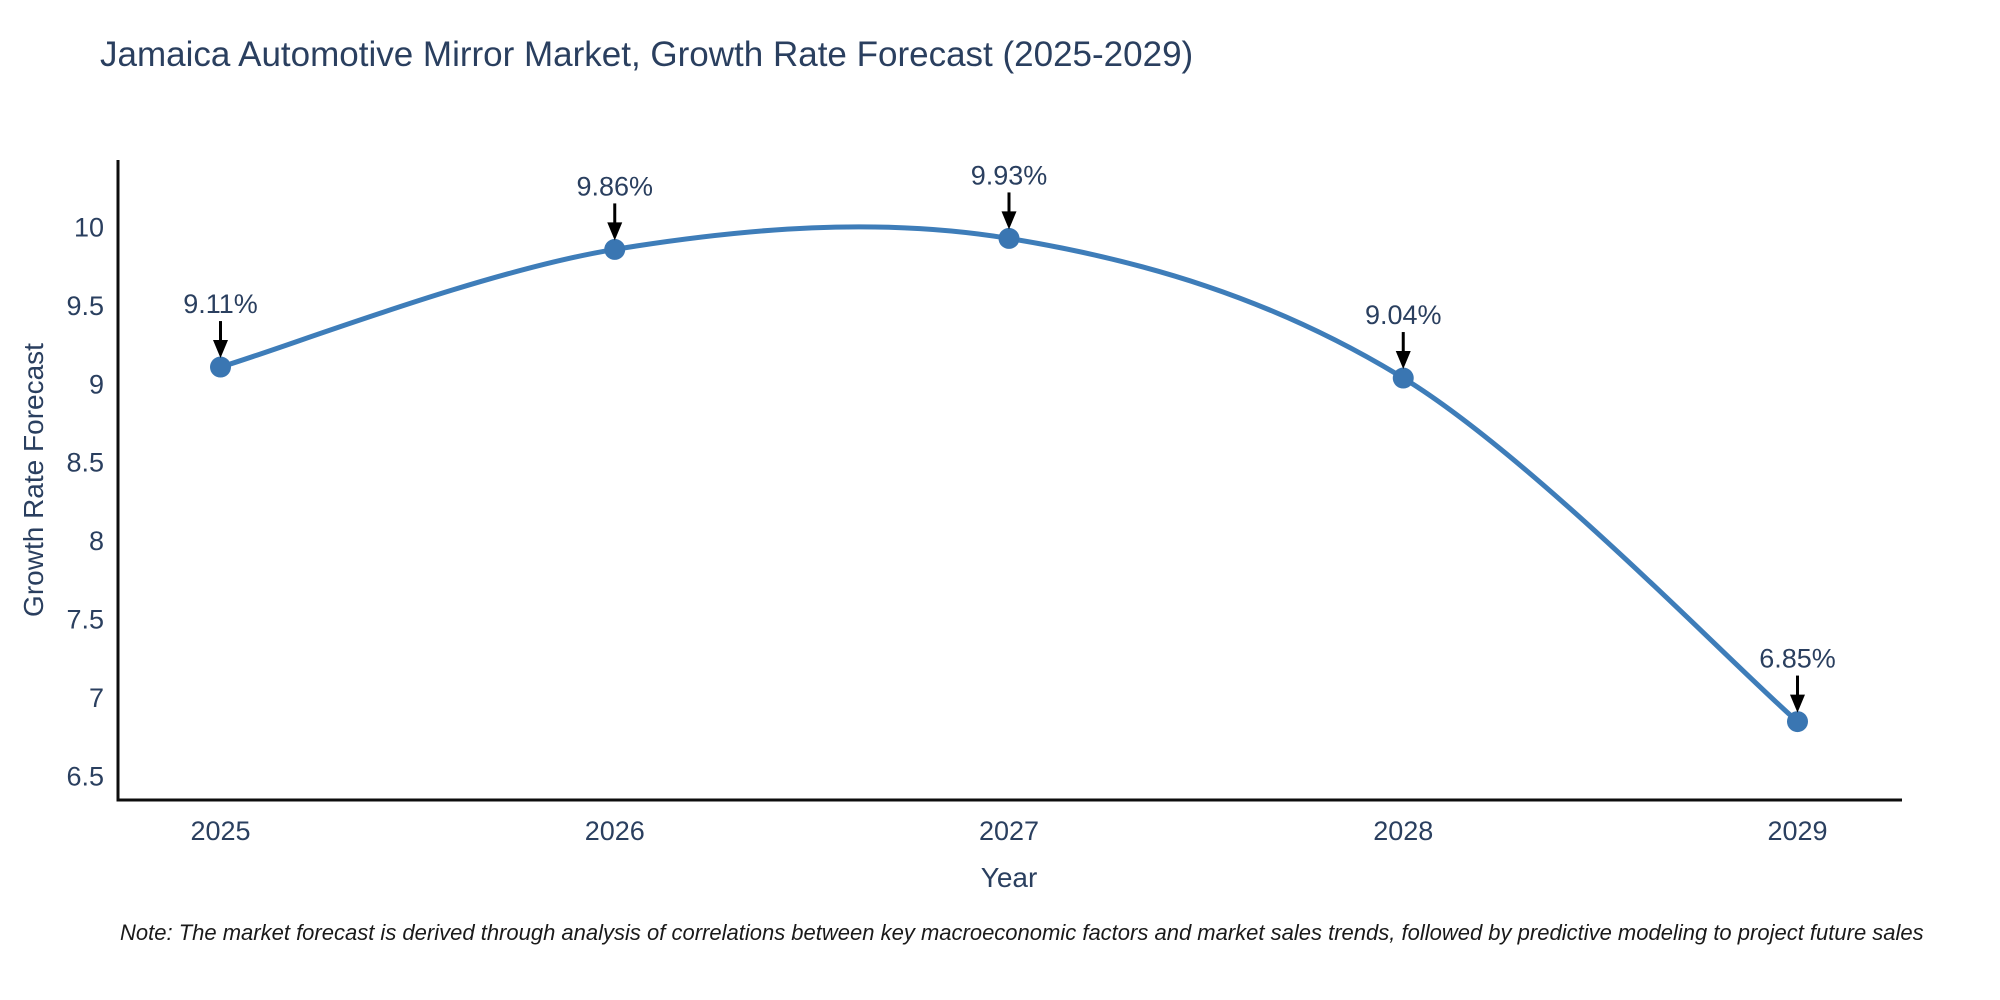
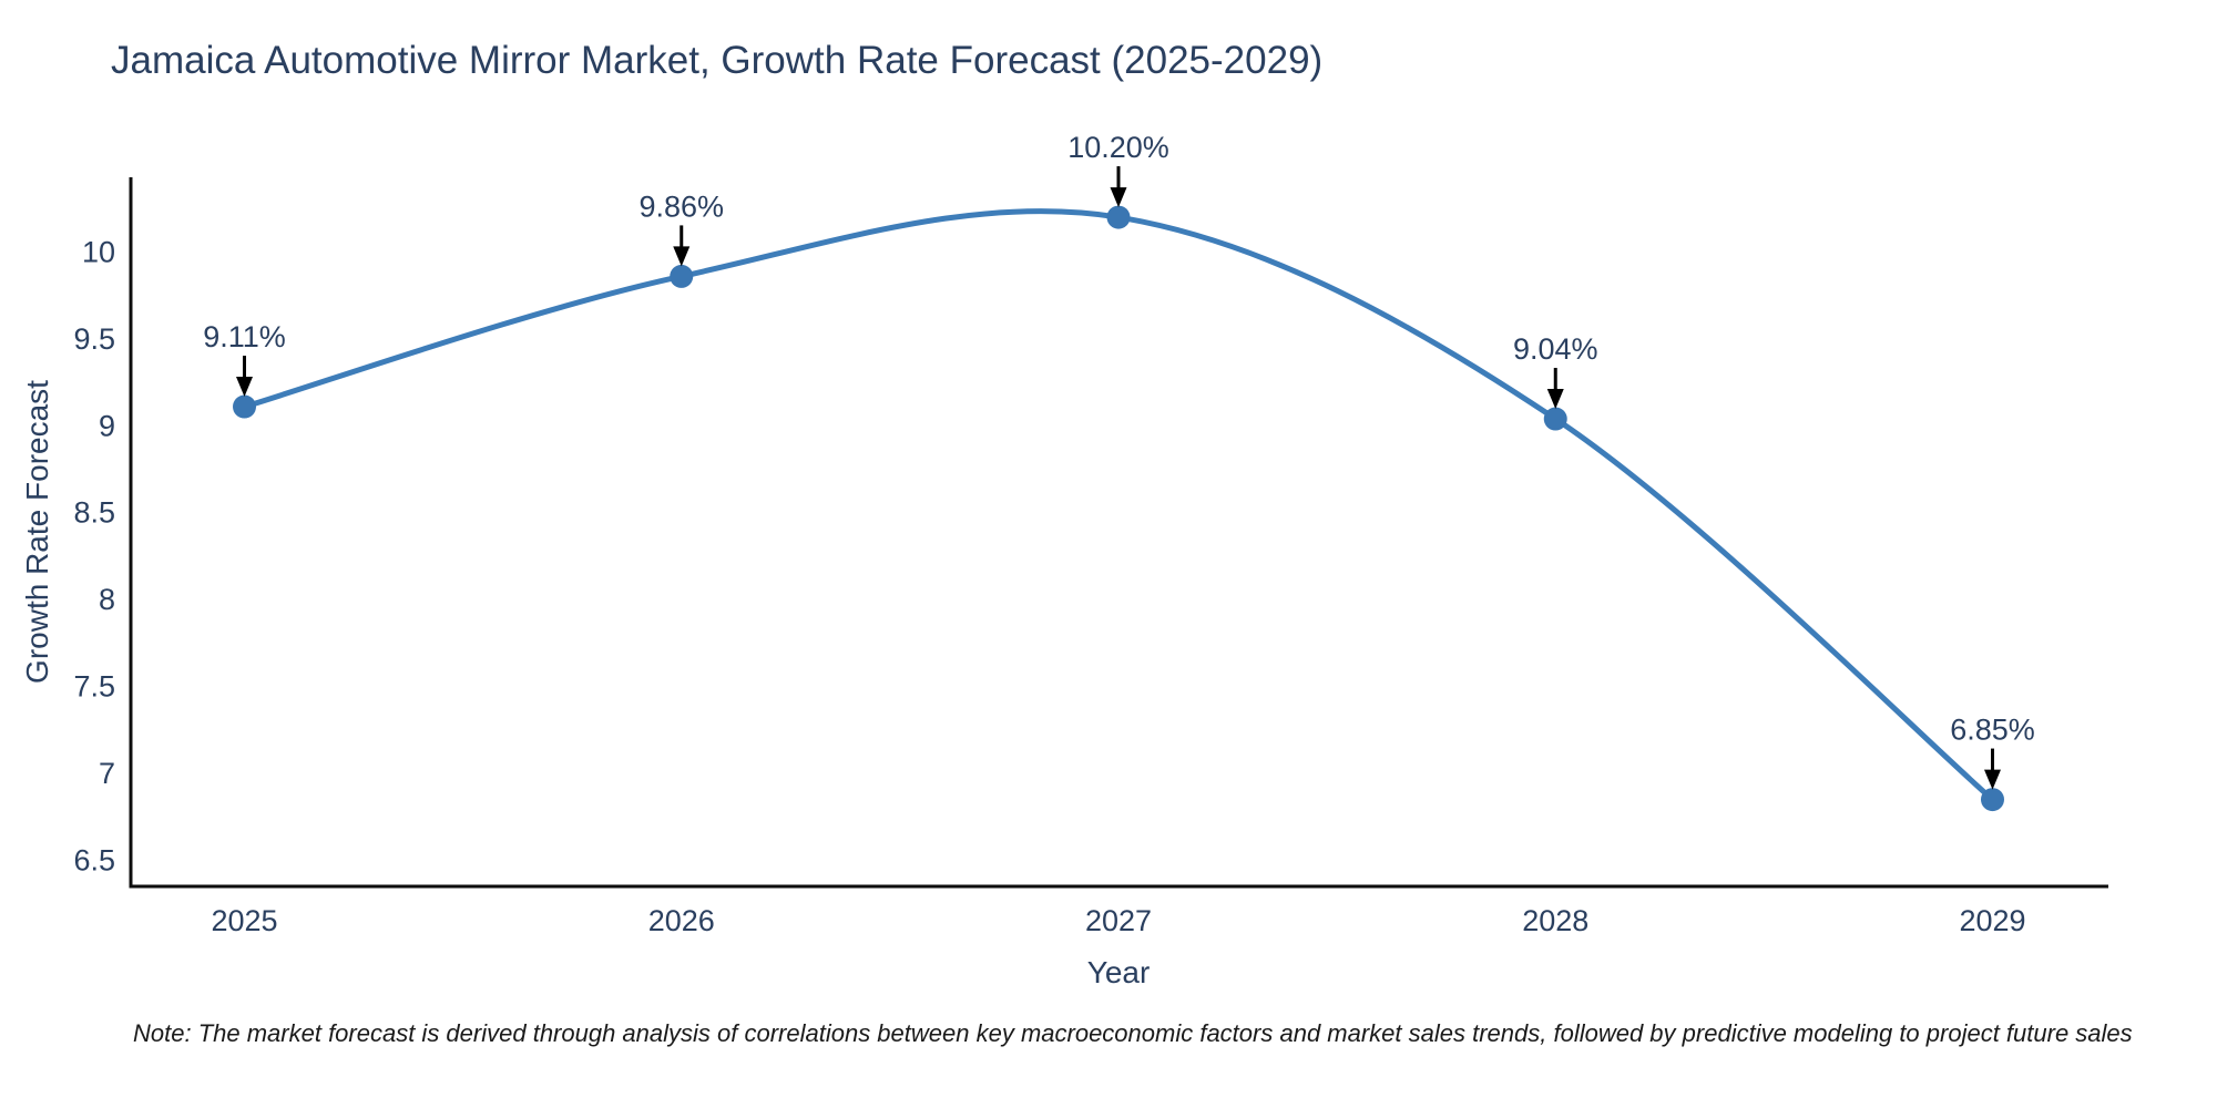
2027: 9.93% -> 10.20%
